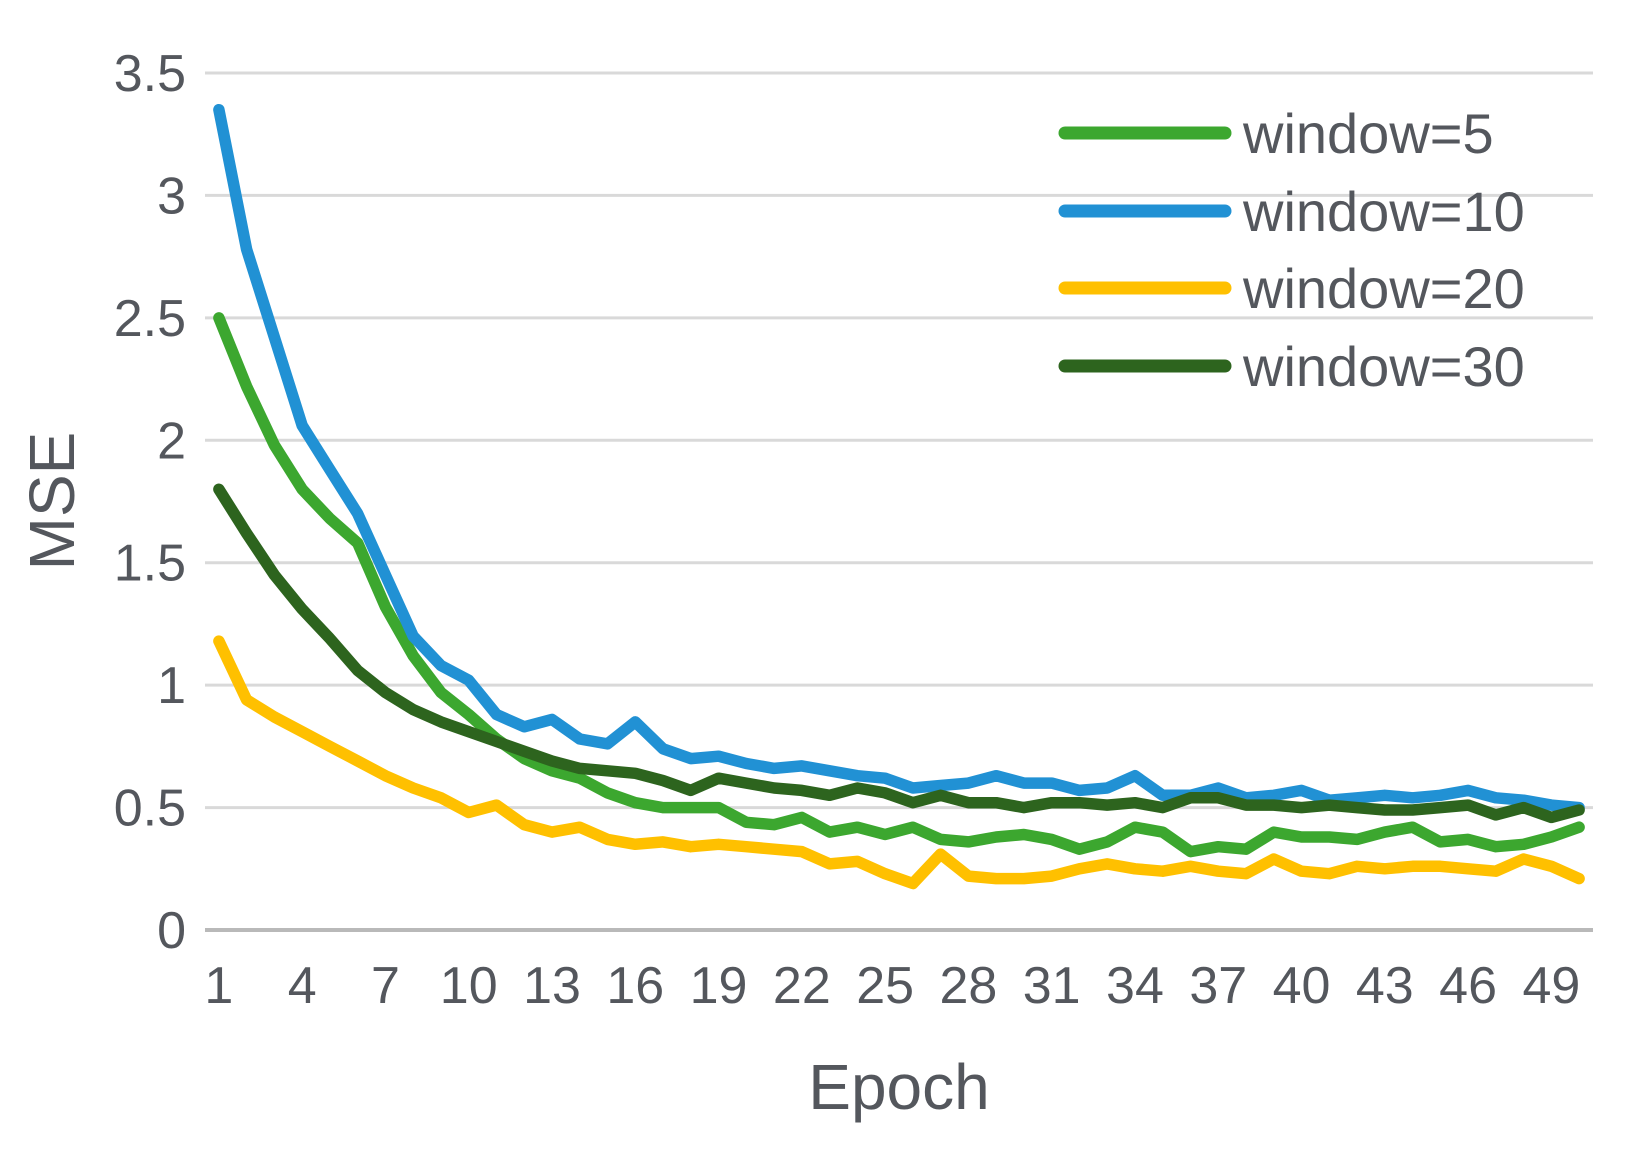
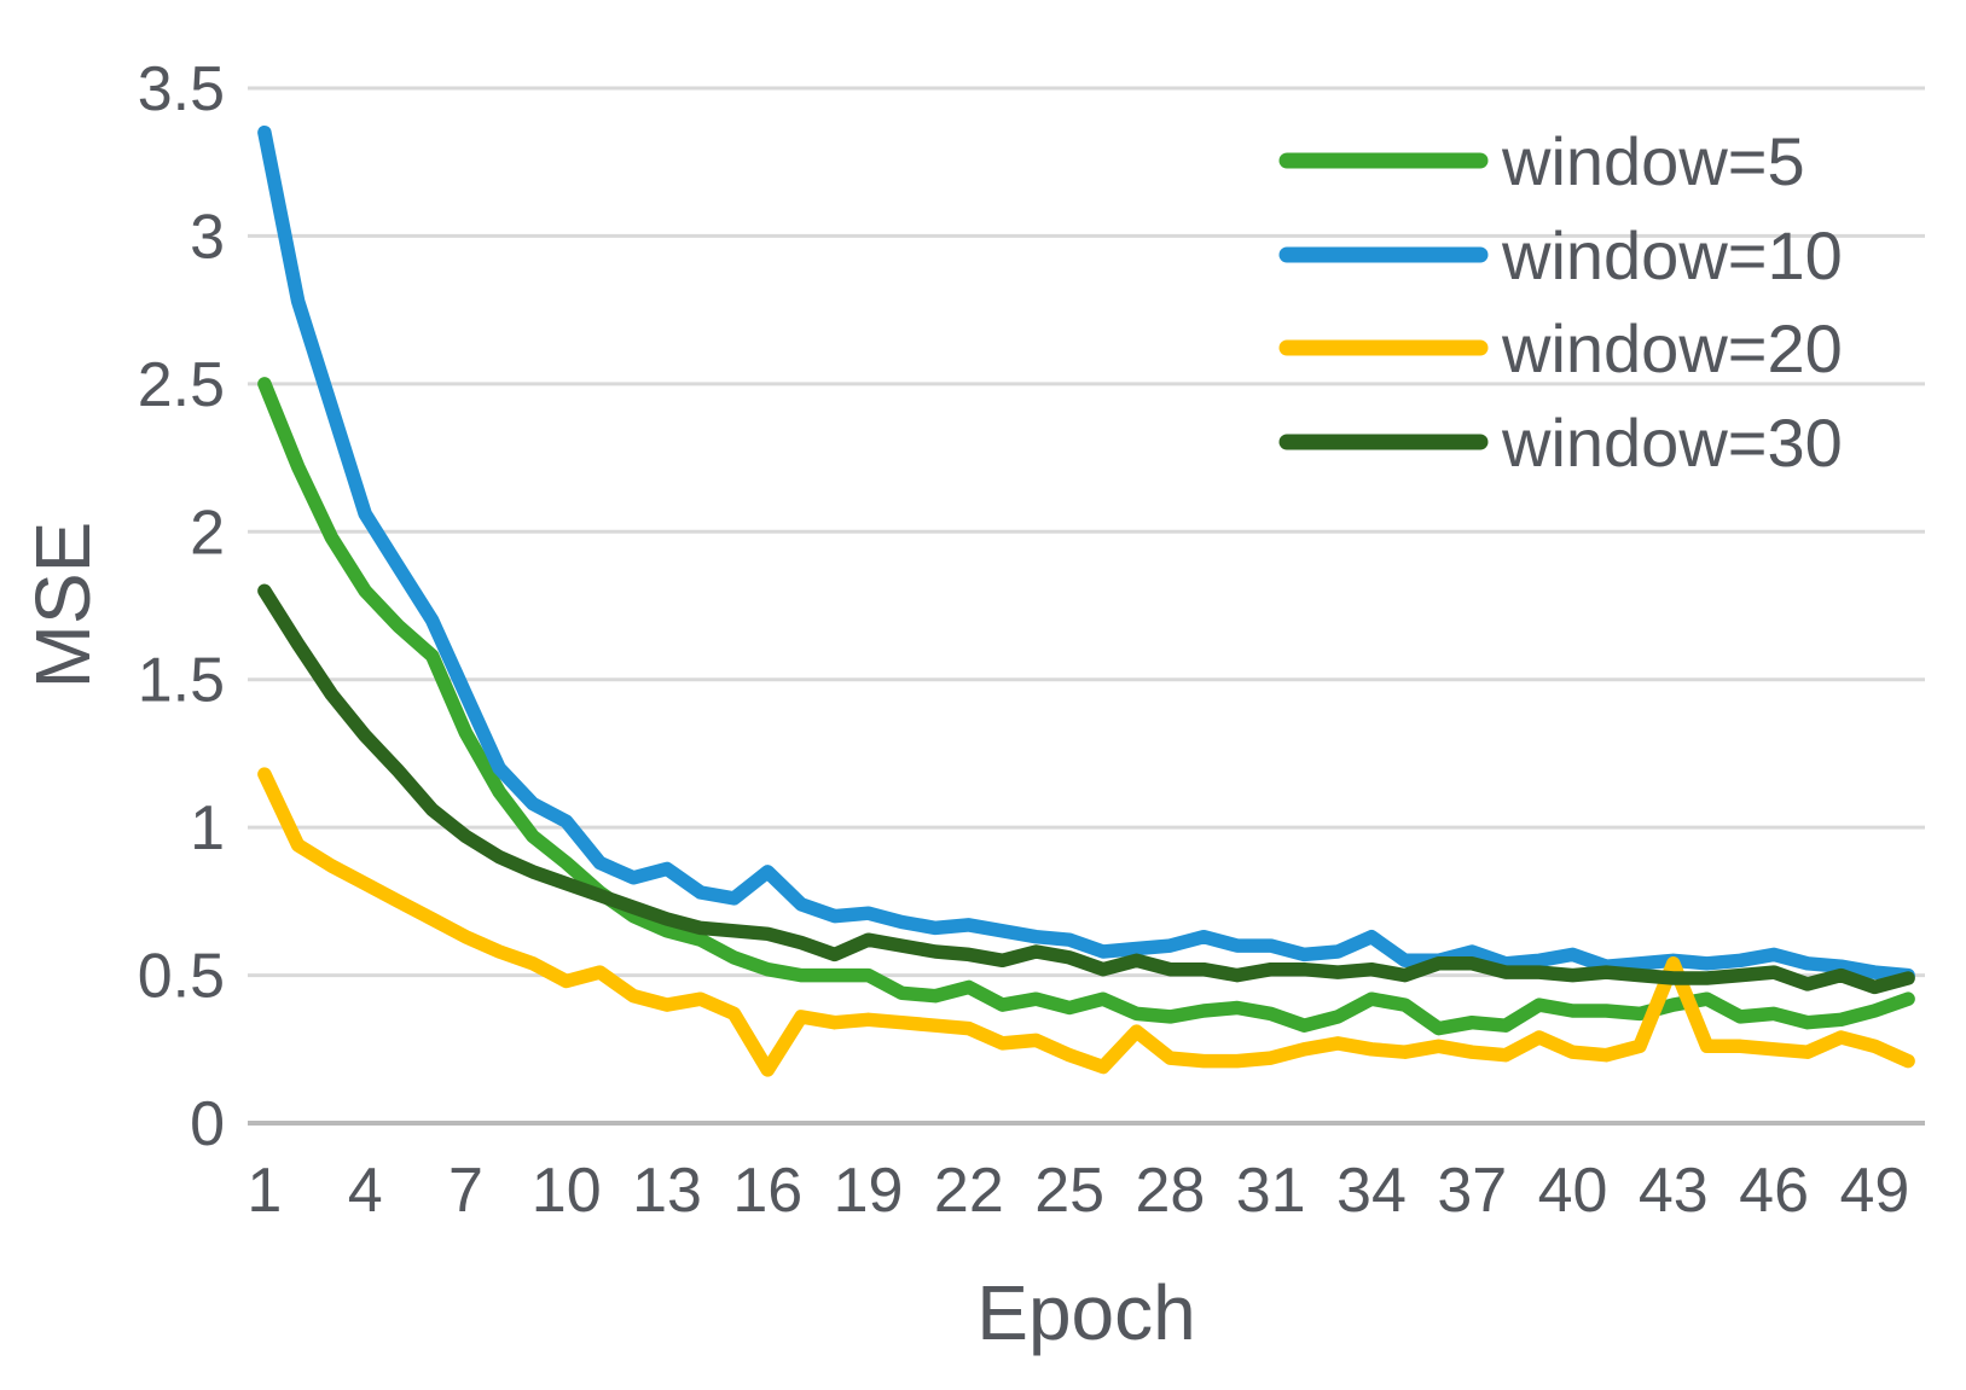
window=20/16: 0.35 -> 0.18
window=20/43: 0.25 -> 0.54
